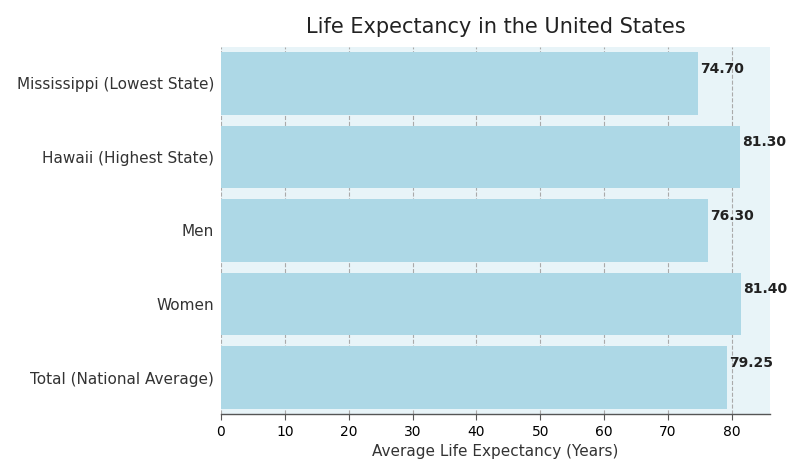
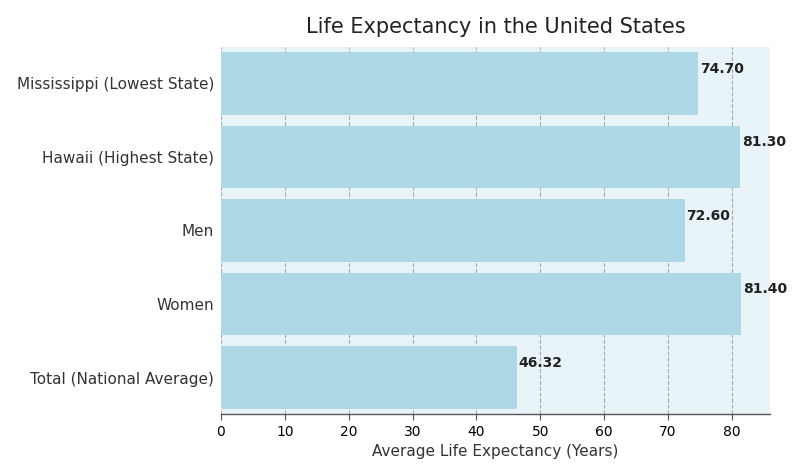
Men: 76.30 -> 72.60
Total (National Average): 79.25 -> 46.32
